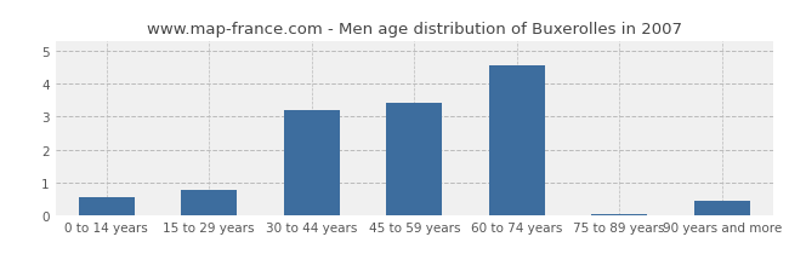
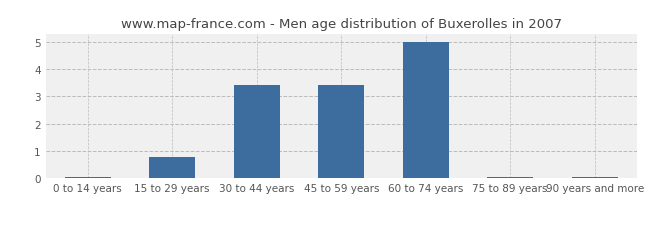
0 to 14 years: 0.55 -> 0.04
30 to 44 years: 3.20 -> 3.40
60 to 74 years: 4.55 -> 5.00
90 years and more: 0.45 -> 0.04
